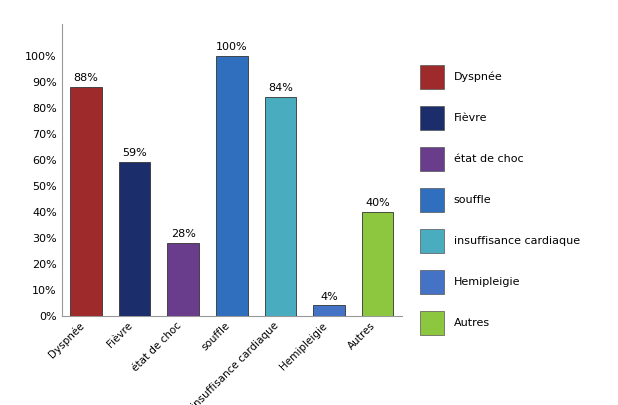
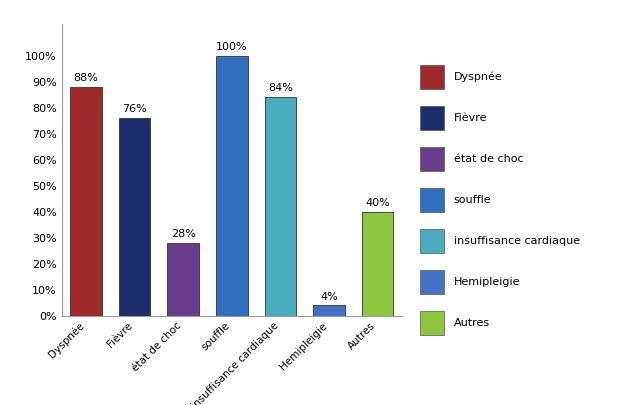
Fièvre: 59% -> 76%
